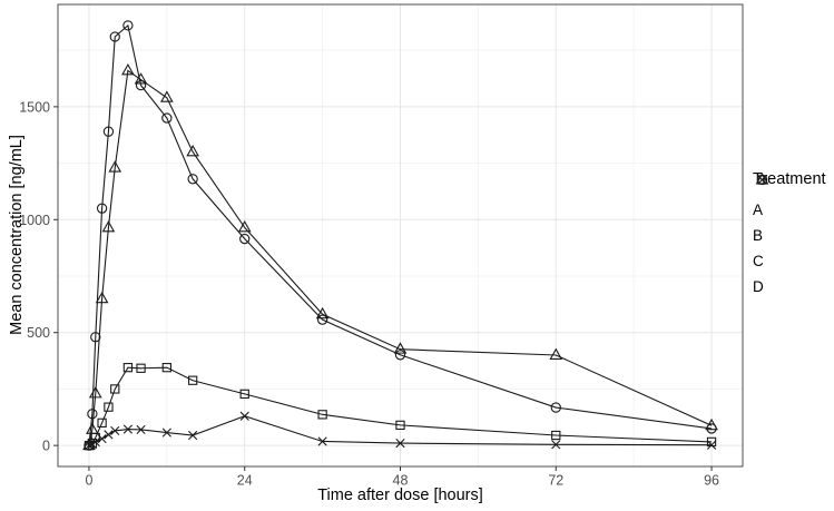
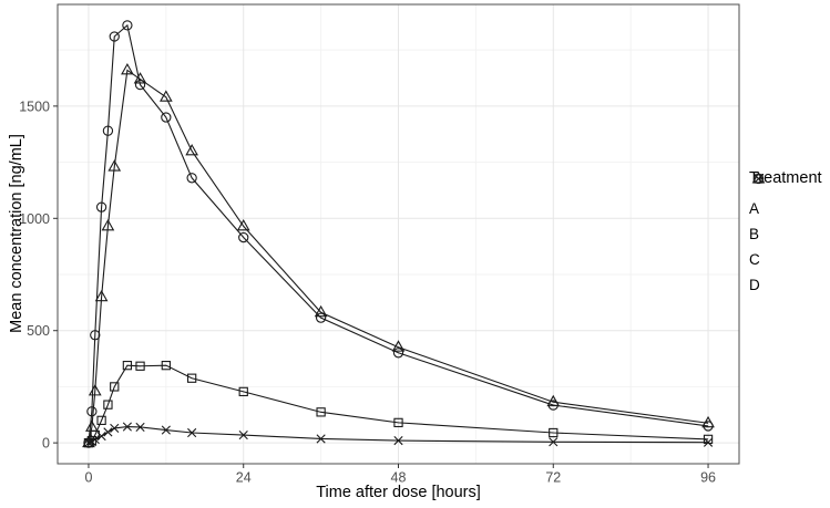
D/24: 130 -> 40
B/72: 400 -> 180
